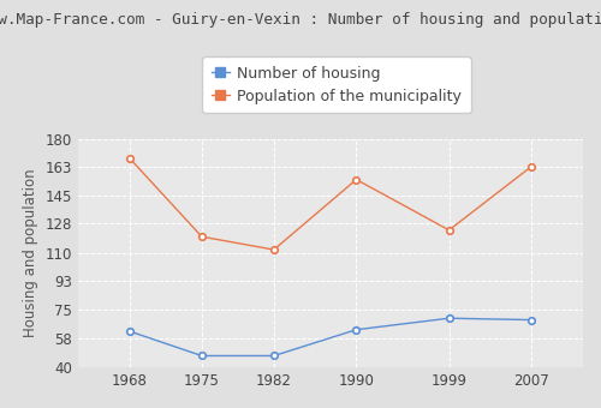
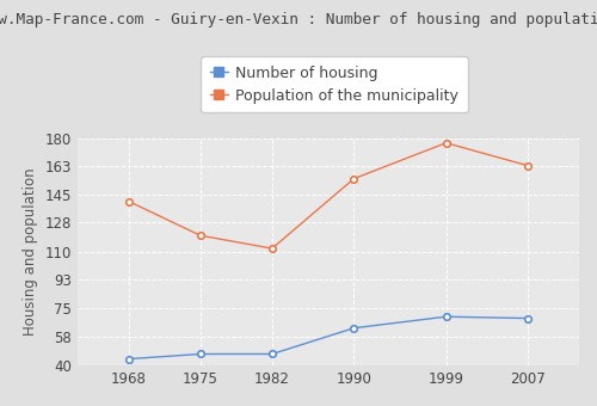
Number of housing/1968: 62 -> 44
Population of the municipality/1968: 168 -> 141
Population of the municipality/1999: 124 -> 177
